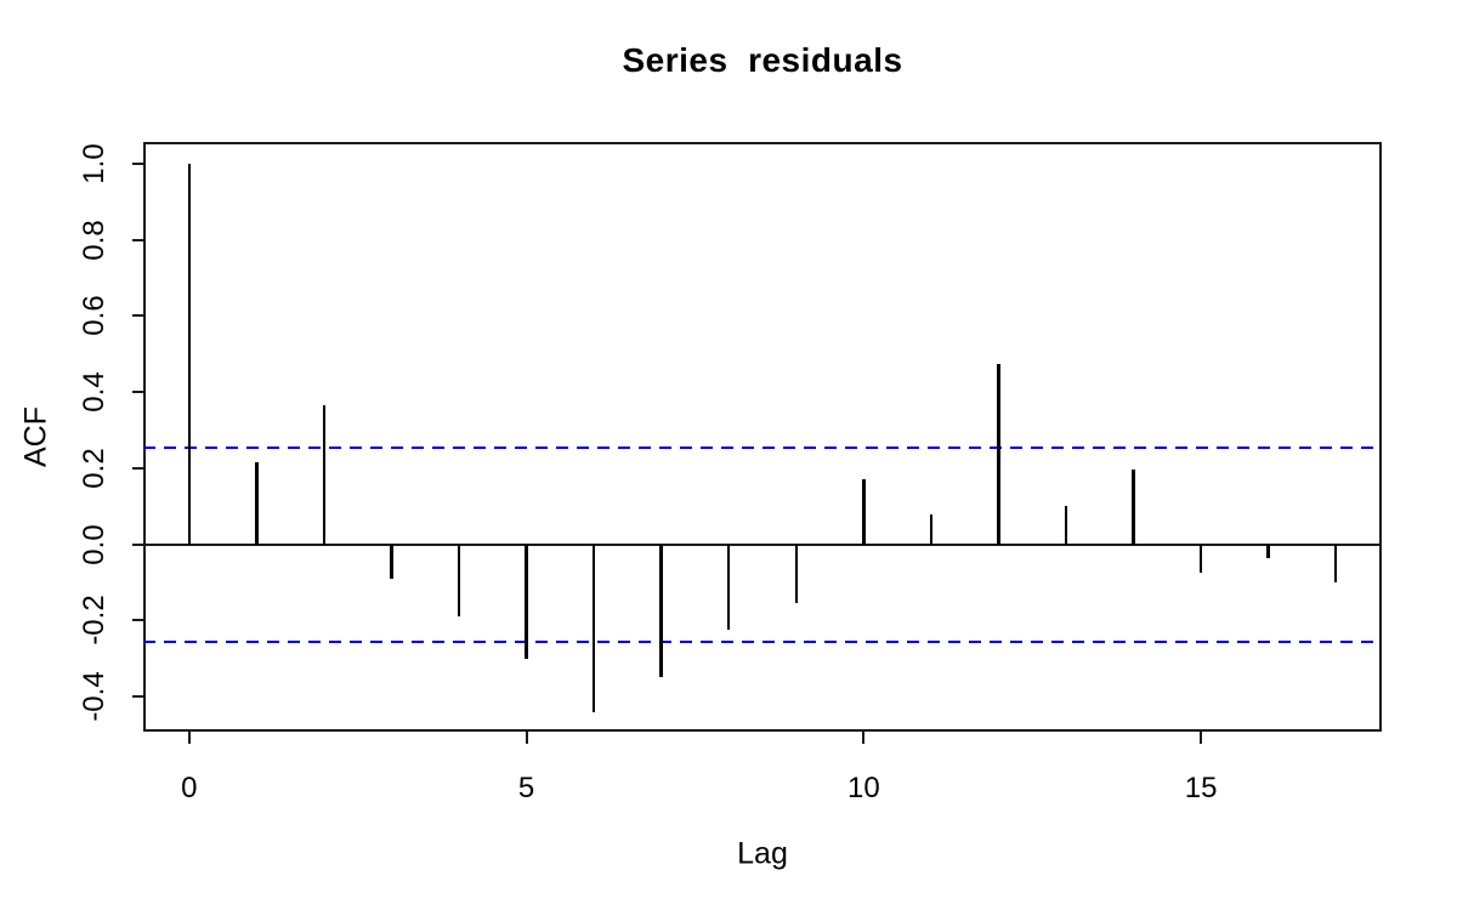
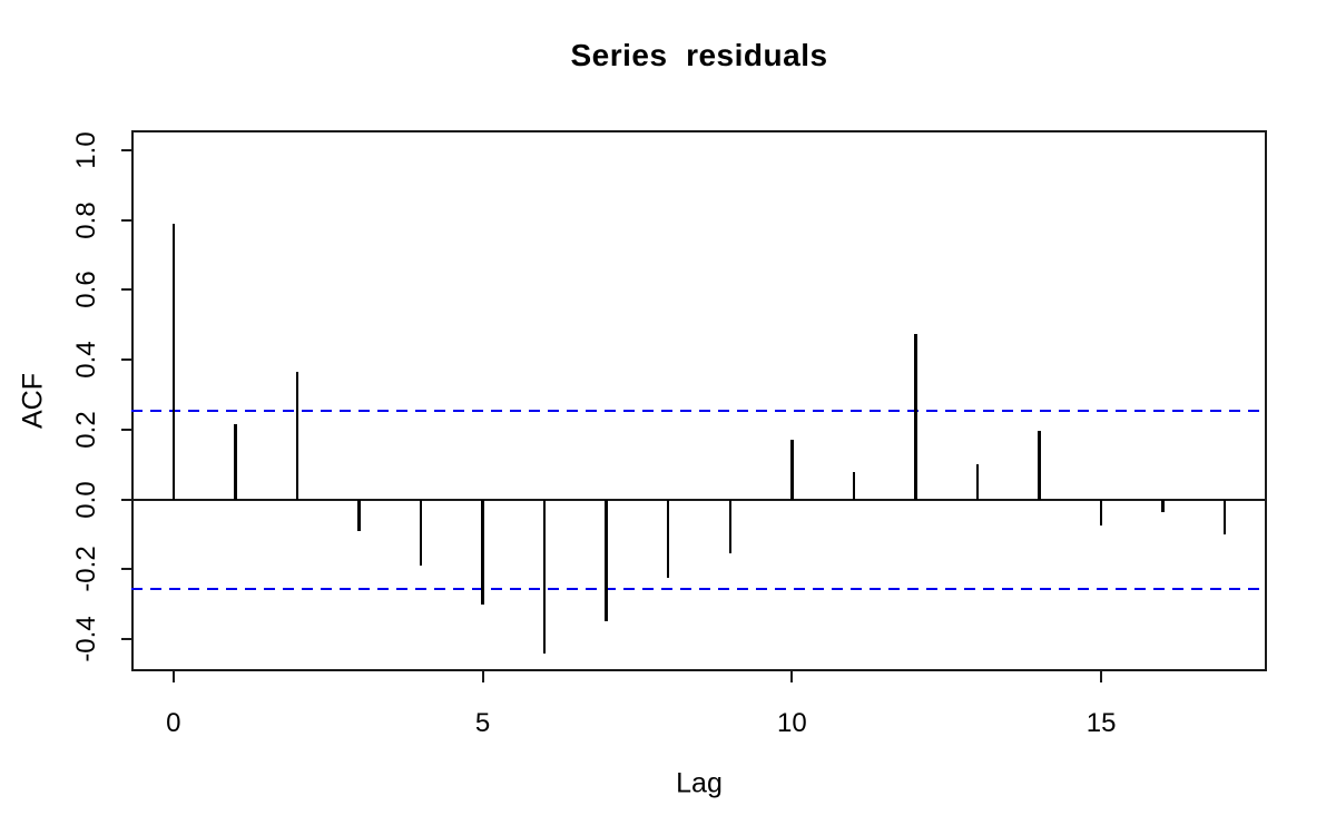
0: 1.00 -> 0.79
